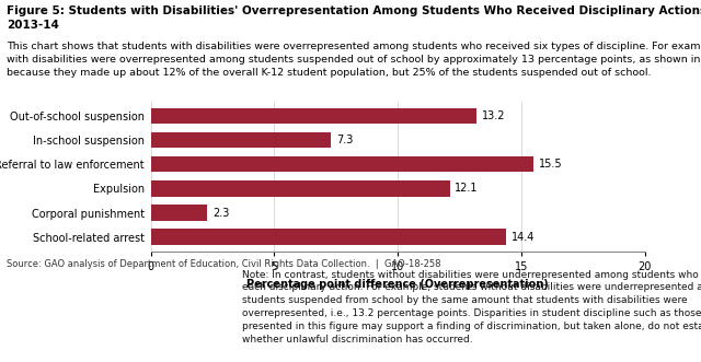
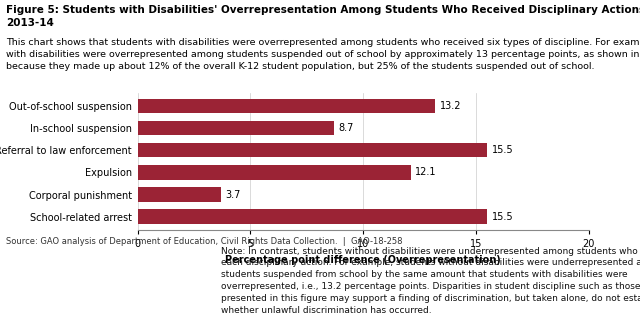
In-school suspension: 7.3 -> 8.7
Corporal punishment: 2.3 -> 3.7
School-related arrest: 14.4 -> 15.5
